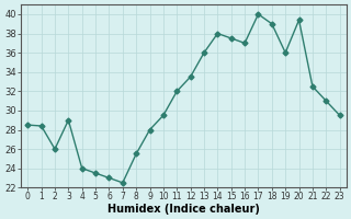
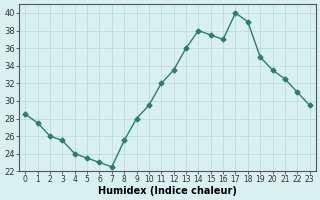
1: 28.4 -> 27.5
3: 29.0 -> 25.5
19: 36.0 -> 35.0
20: 39.4 -> 33.5
